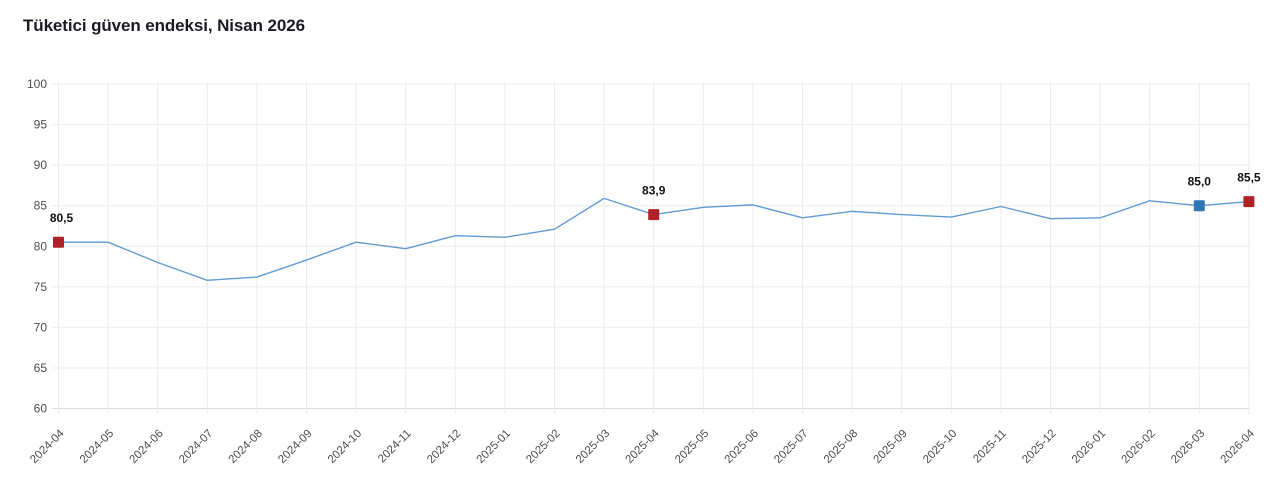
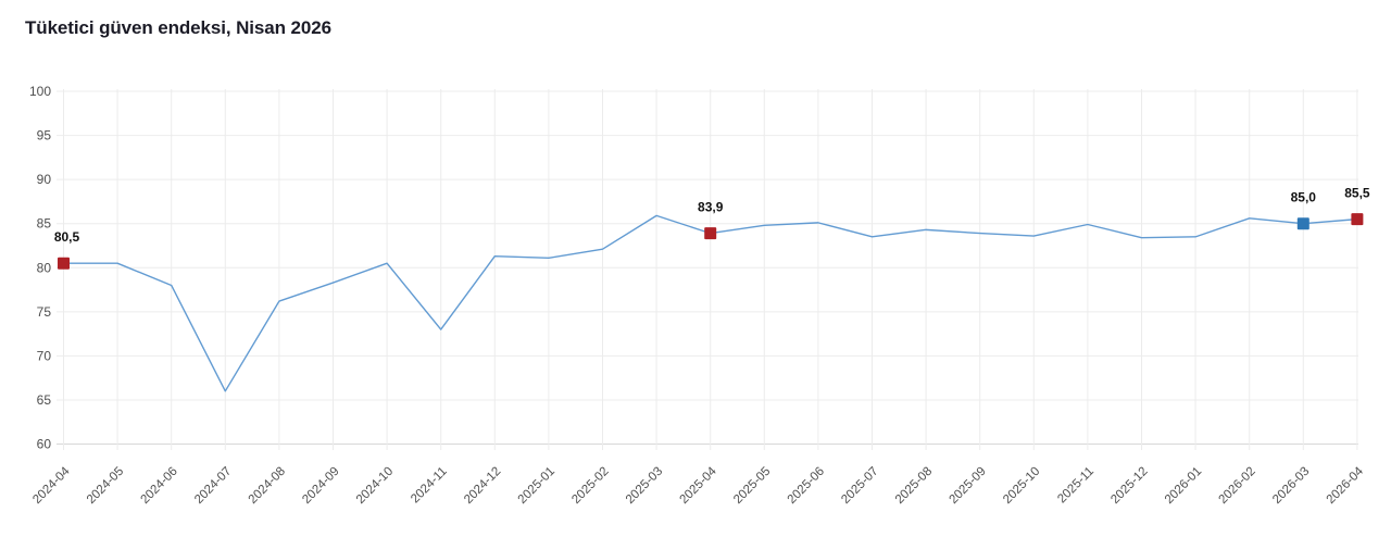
2024-07: 76 -> 66
2024-11: 80 -> 73
